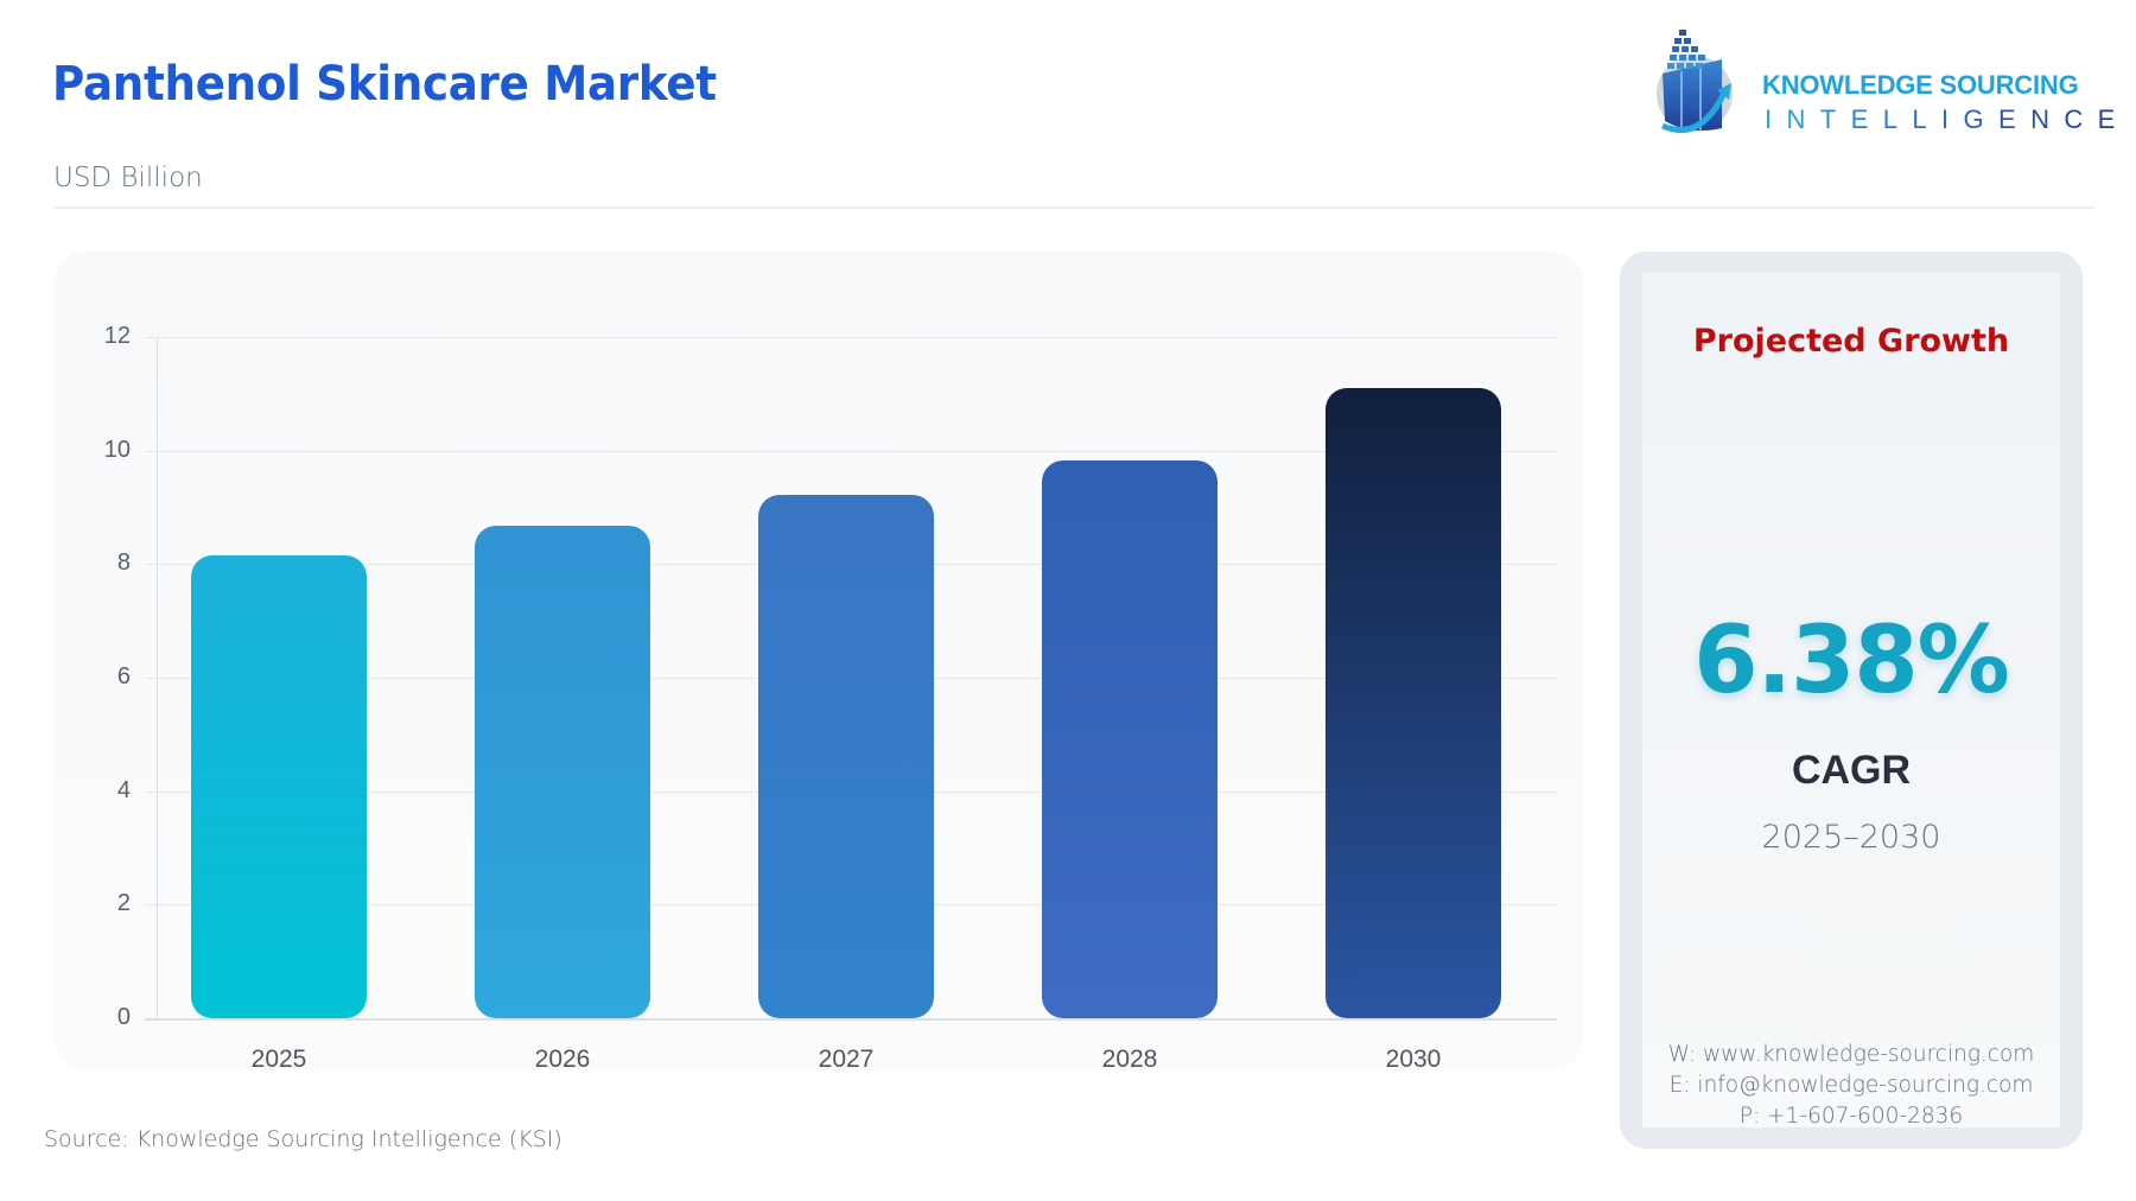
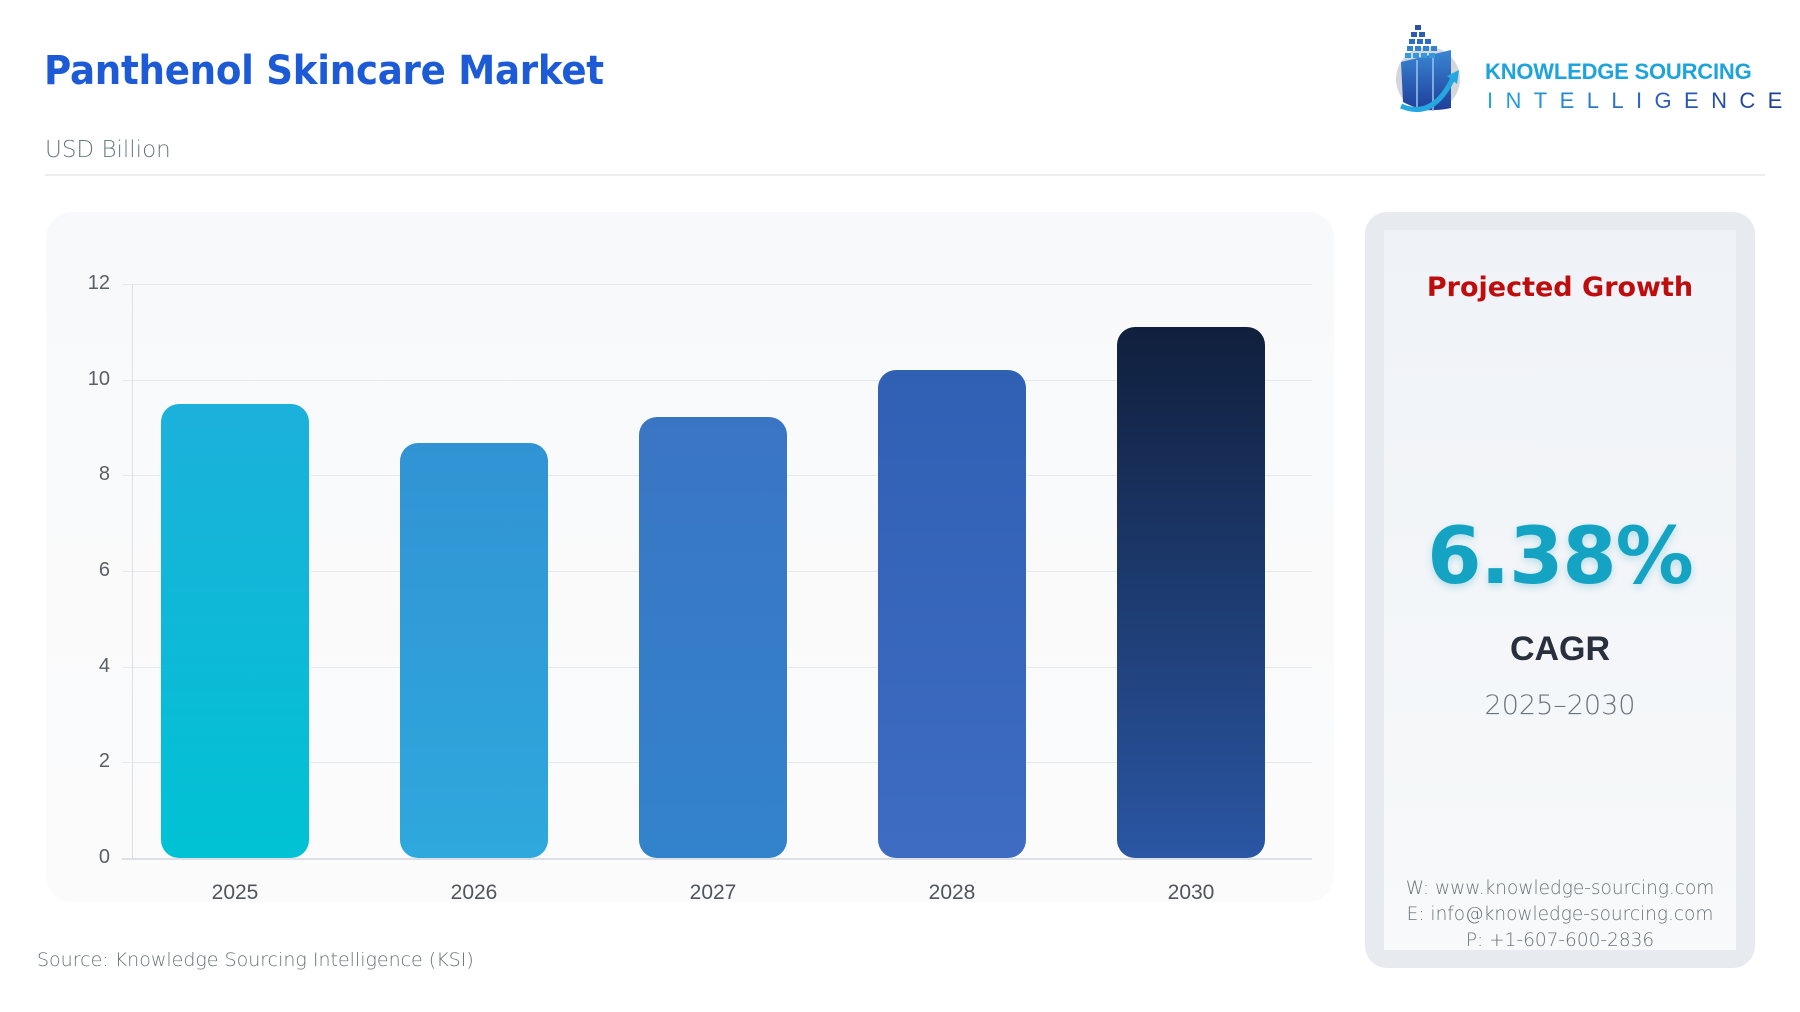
2025: 8.2 -> 9.5
2028: 9.8 -> 10.2
